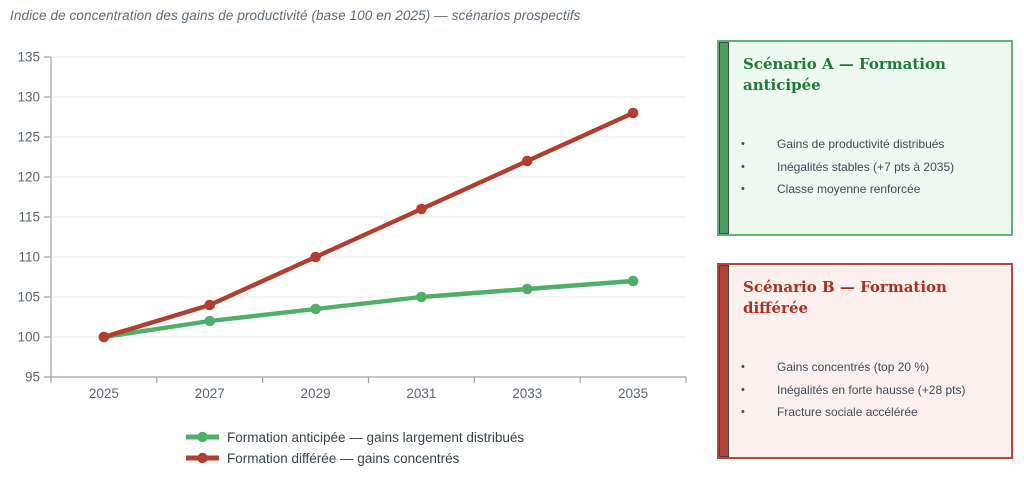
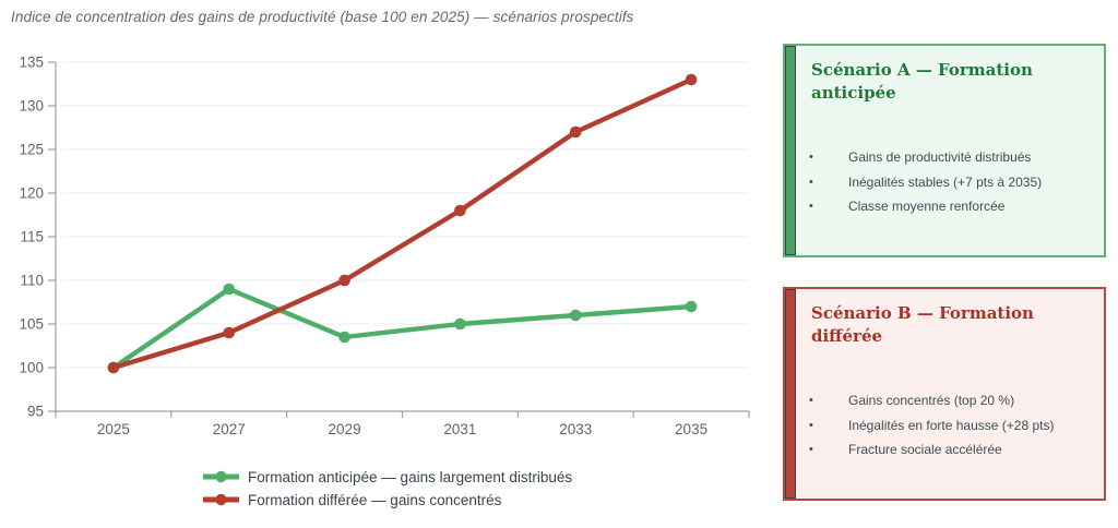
Formation anticipée — gains largement distribués/2027: 102 -> 109
Formation différée — gains concentrés/2031: 116 -> 118
Formation différée — gains concentrés/2033: 122 -> 127
Formation différée — gains concentrés/2035: 128 -> 133
